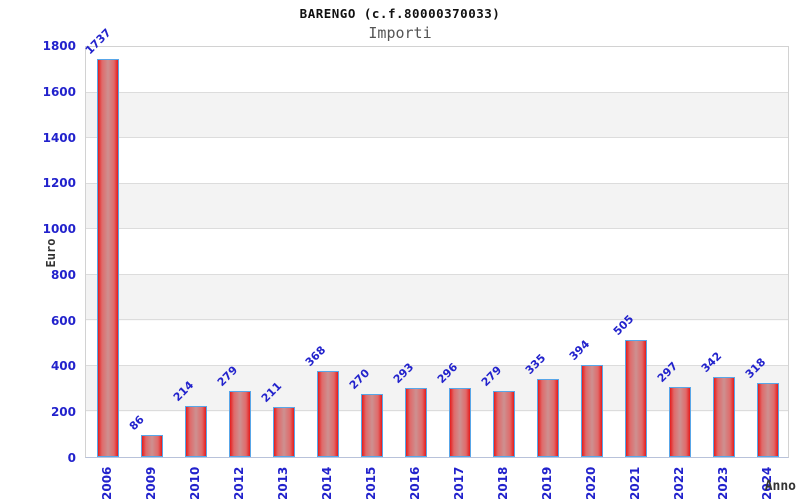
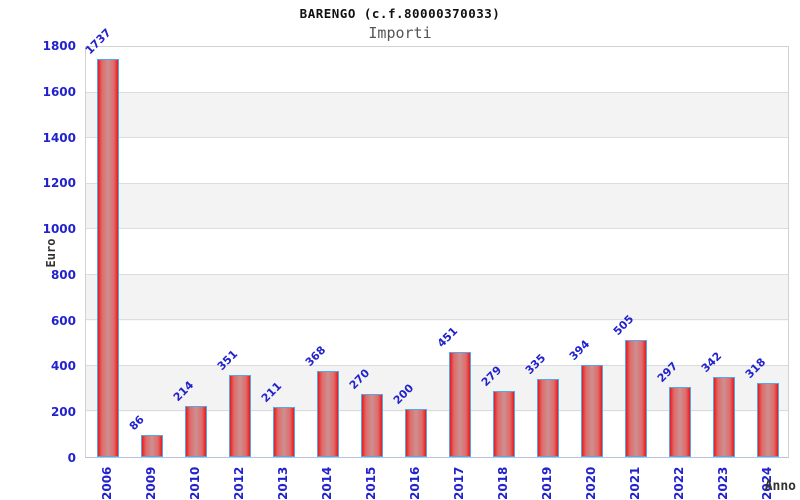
2012: 279 -> 351
2016: 293 -> 200
2017: 296 -> 451
